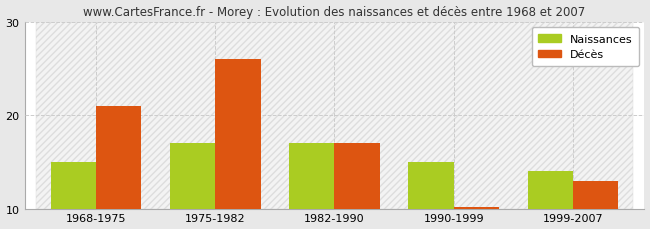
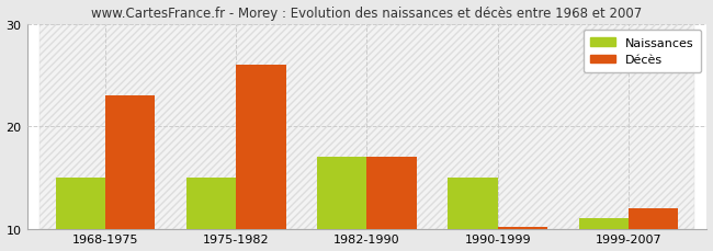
Décès/1968-1975: 21.0 -> 23.0
Naissances/1975-1982: 17 -> 15
Naissances/1999-2007: 14 -> 11
Décès/1999-2007: 13.0 -> 12.0
